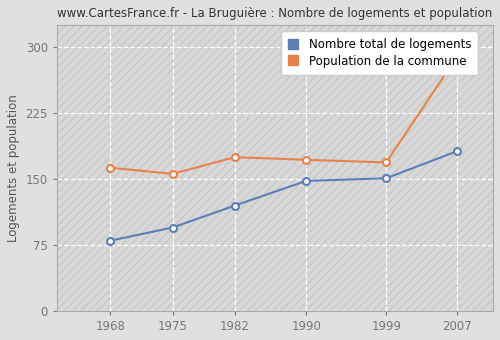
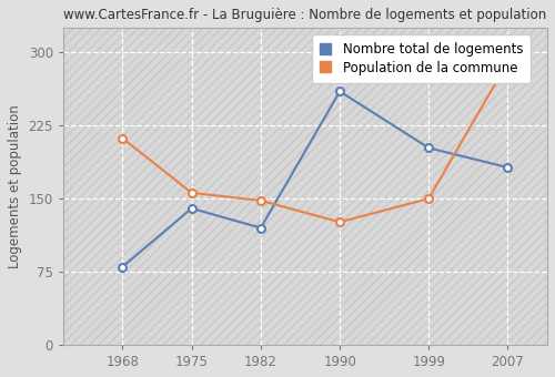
Population de la commune/1968: 163 -> 212
Nombre total de logements/1975: 95 -> 140
Population de la commune/1982: 175 -> 148
Nombre total de logements/1990: 148 -> 260
Population de la commune/1990: 172 -> 126
Nombre total de logements/1999: 151 -> 202
Population de la commune/1999: 169 -> 150
